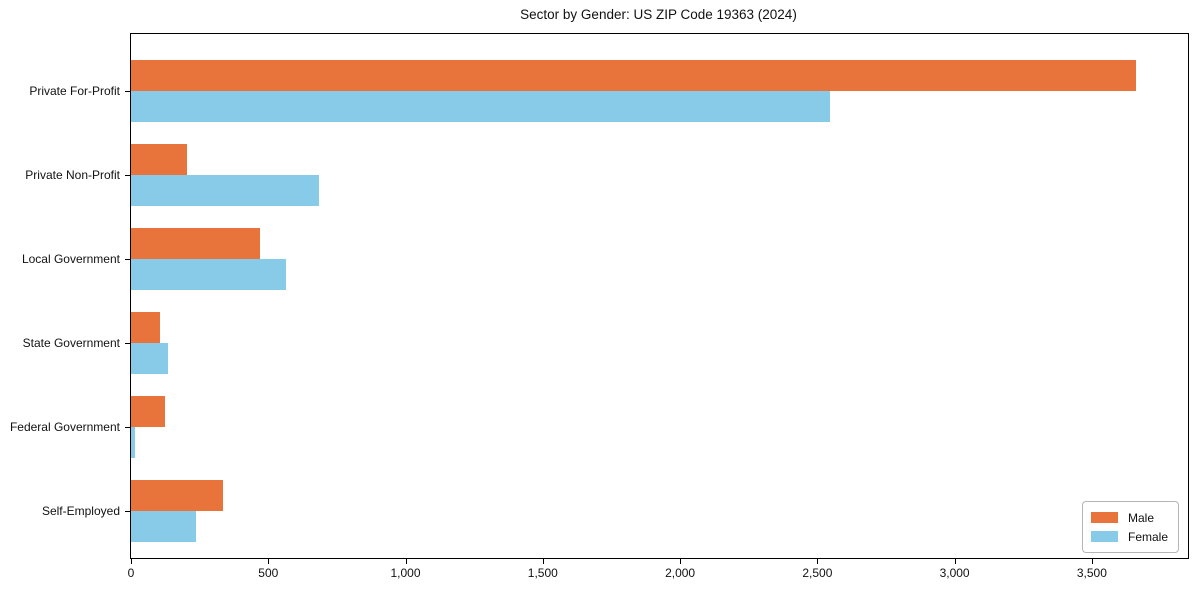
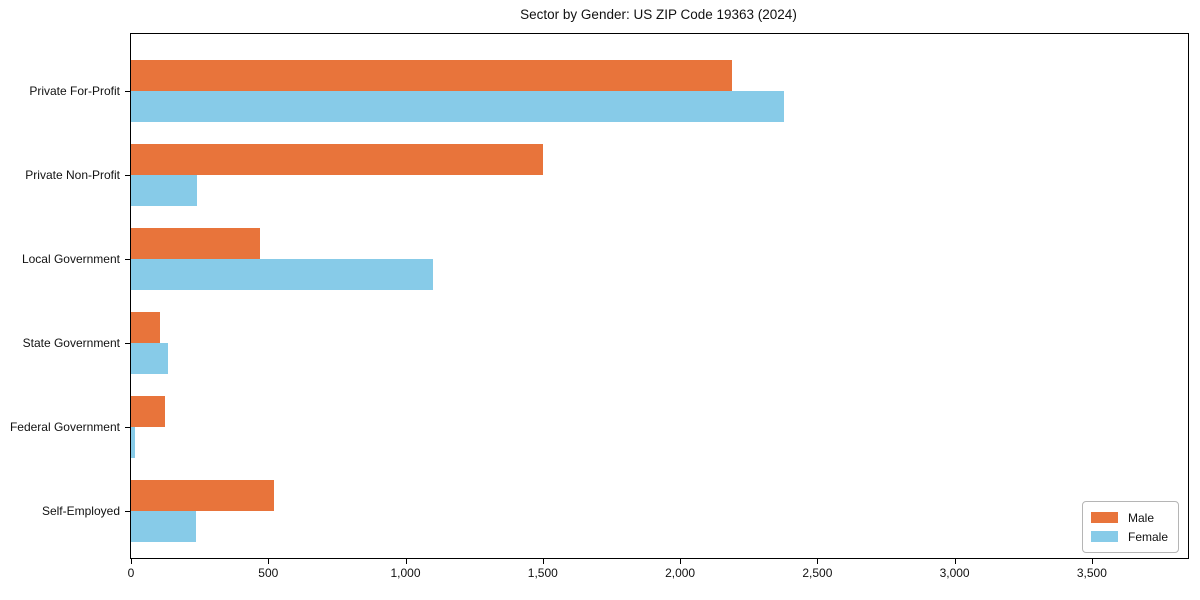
Male/Private For-Profit: 3660 -> 2190
Female/Private For-Profit: 2540 -> 2380
Male/Private Non-Profit: 200 -> 1500
Female/Private Non-Profit: 680 -> 240
Female/Local Government: 560 -> 1100
Male/Self-Employed: 340 -> 520
